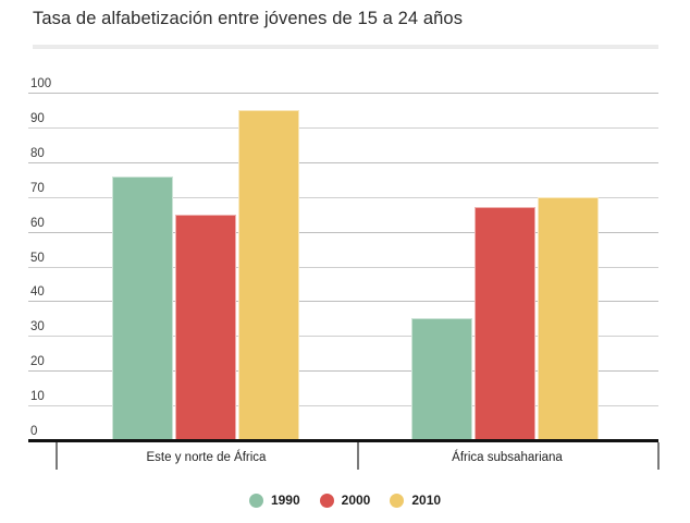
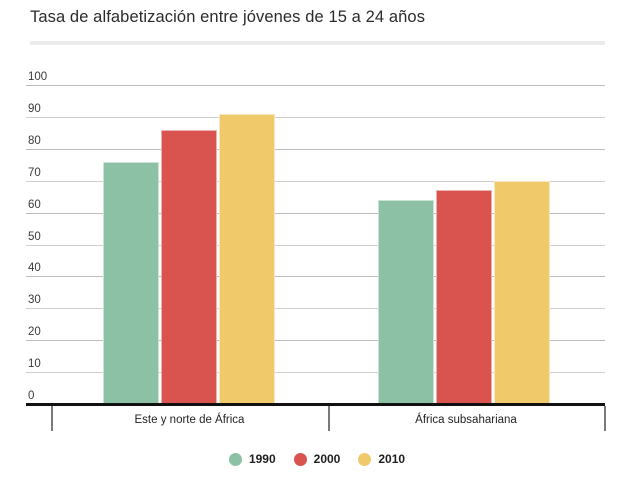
2000/Este y norte de África: 65 -> 86
2010/Este y norte de África: 95 -> 91
1990/África subsahariana: 35 -> 64
